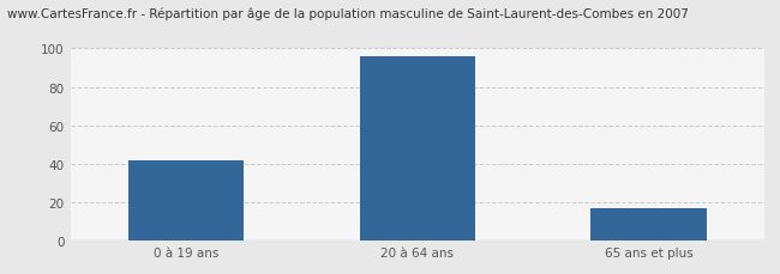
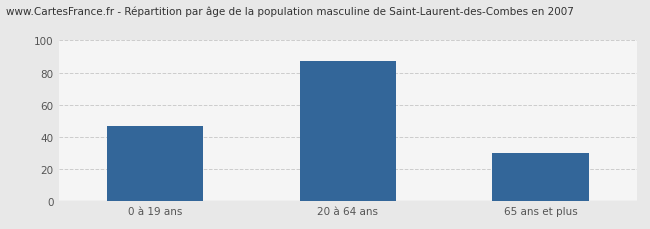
0 à 19 ans: 42 -> 47
20 à 64 ans: 96 -> 87
65 ans et plus: 17 -> 30
